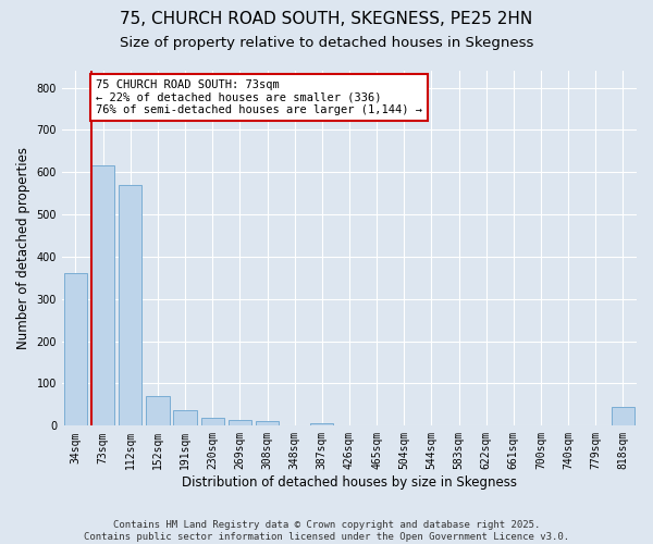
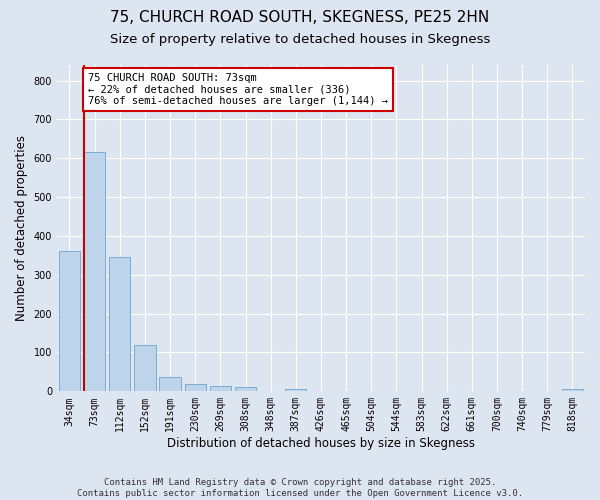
112sqm: 570 -> 345
152sqm: 70 -> 118
818sqm: 45 -> 7
